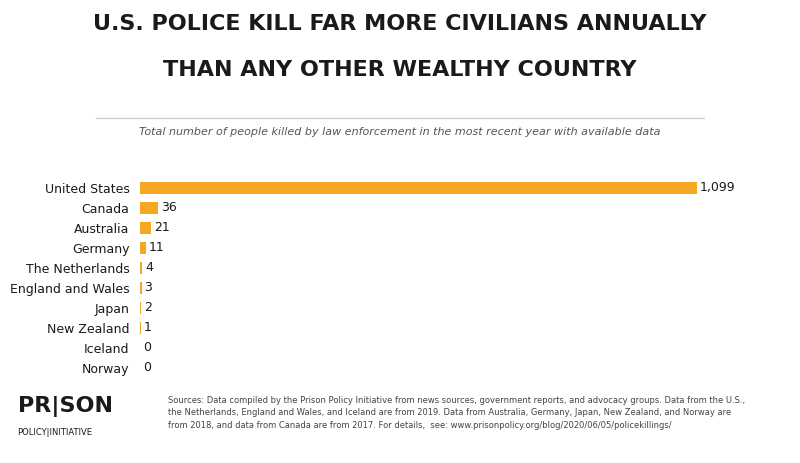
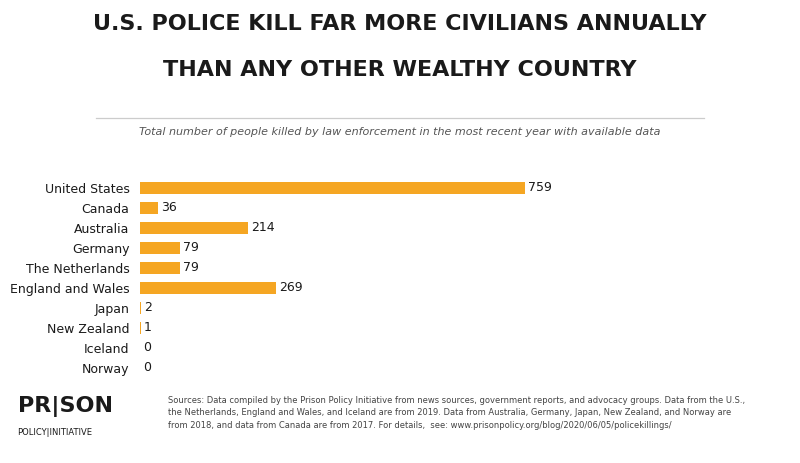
United States: 1,099 -> 759
Australia: 21 -> 214
Germany: 11 -> 79
The Netherlands: 4 -> 79
England and Wales: 3 -> 269
